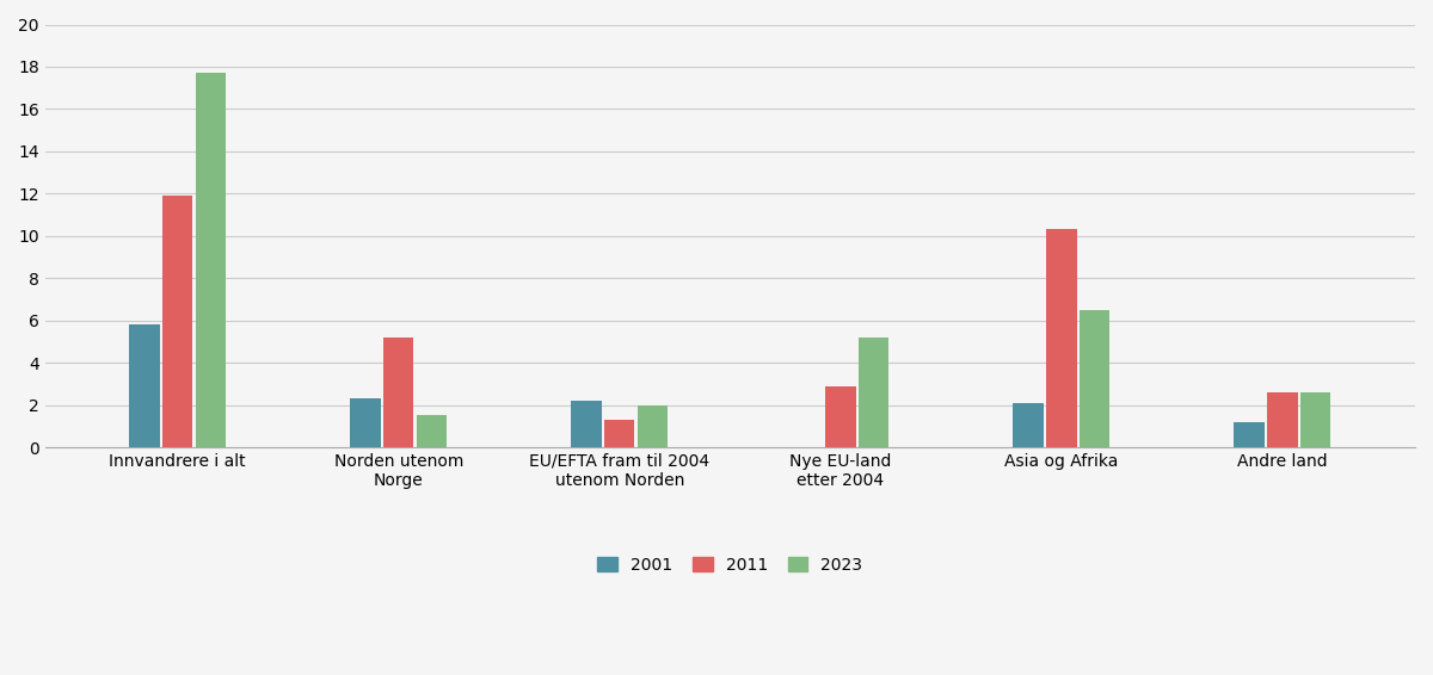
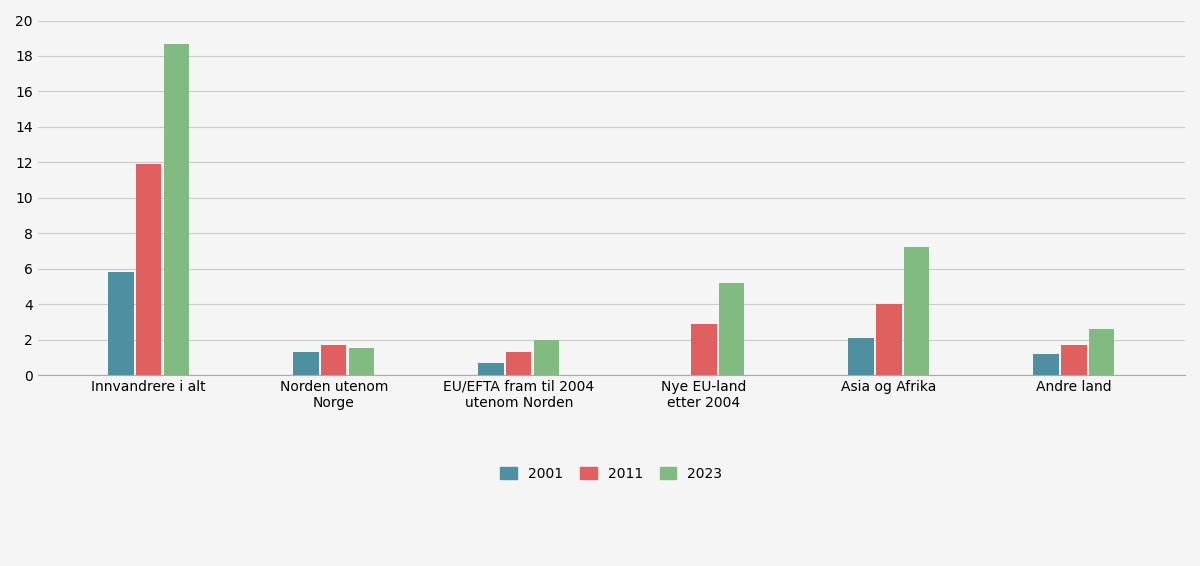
2023/Innvandrere i alt: 17.7 -> 18.7
2001/Norden utenom Norge: 2.3 -> 1.3
2011/Norden utenom Norge: 5.2 -> 1.7
2001/EU/EFTA fram til 2004 utenom Norden: 2.2 -> 0.7
2011/Asia og Afrika: 10.3 -> 4.0
2023/Asia og Afrika: 6.5 -> 7.2
2011/Andre land: 2.6 -> 1.7
